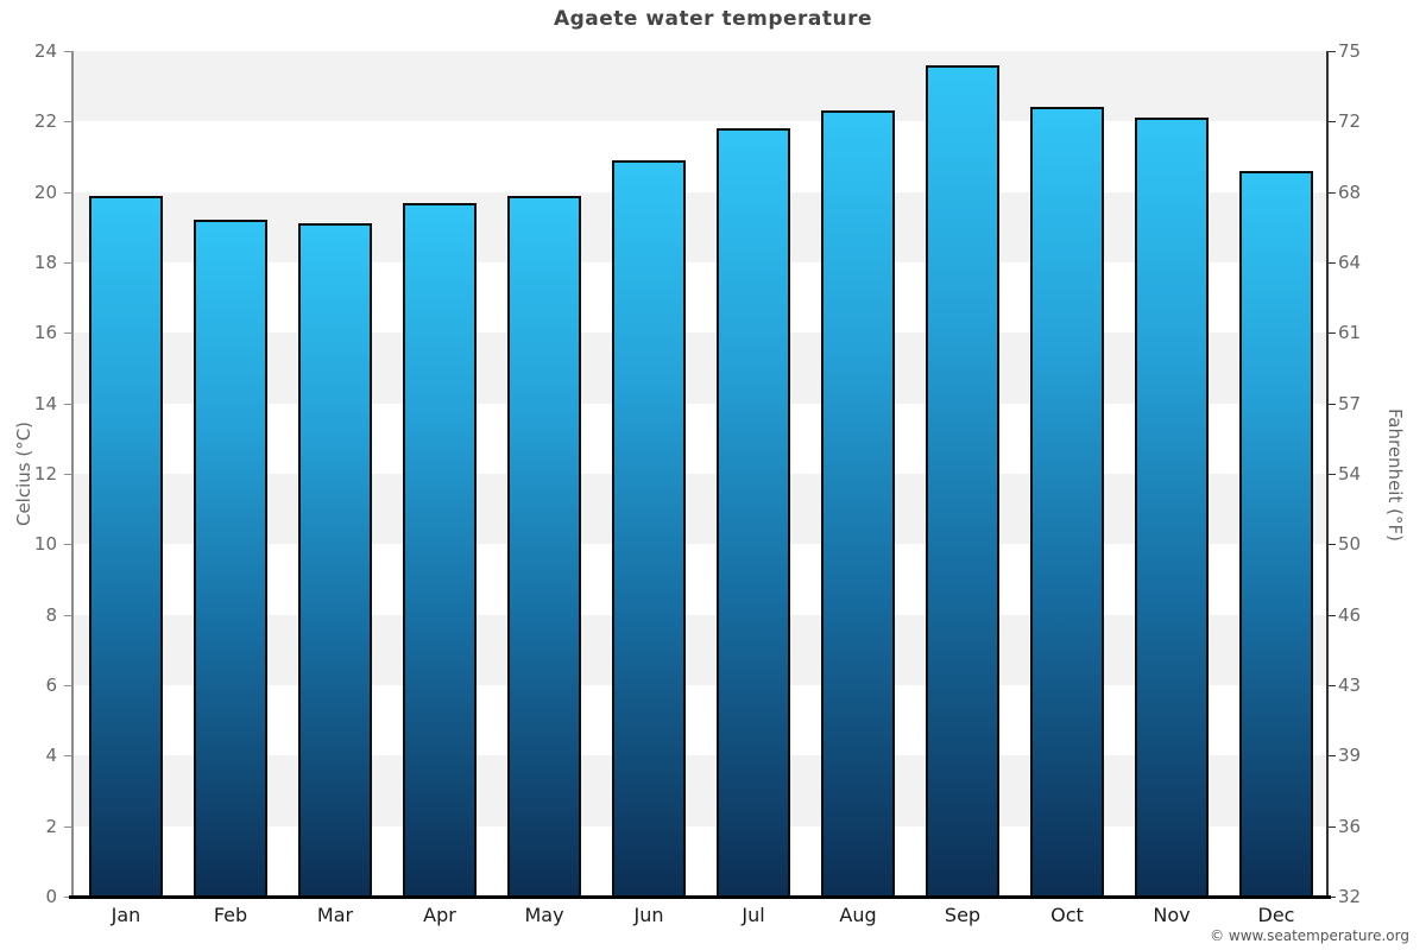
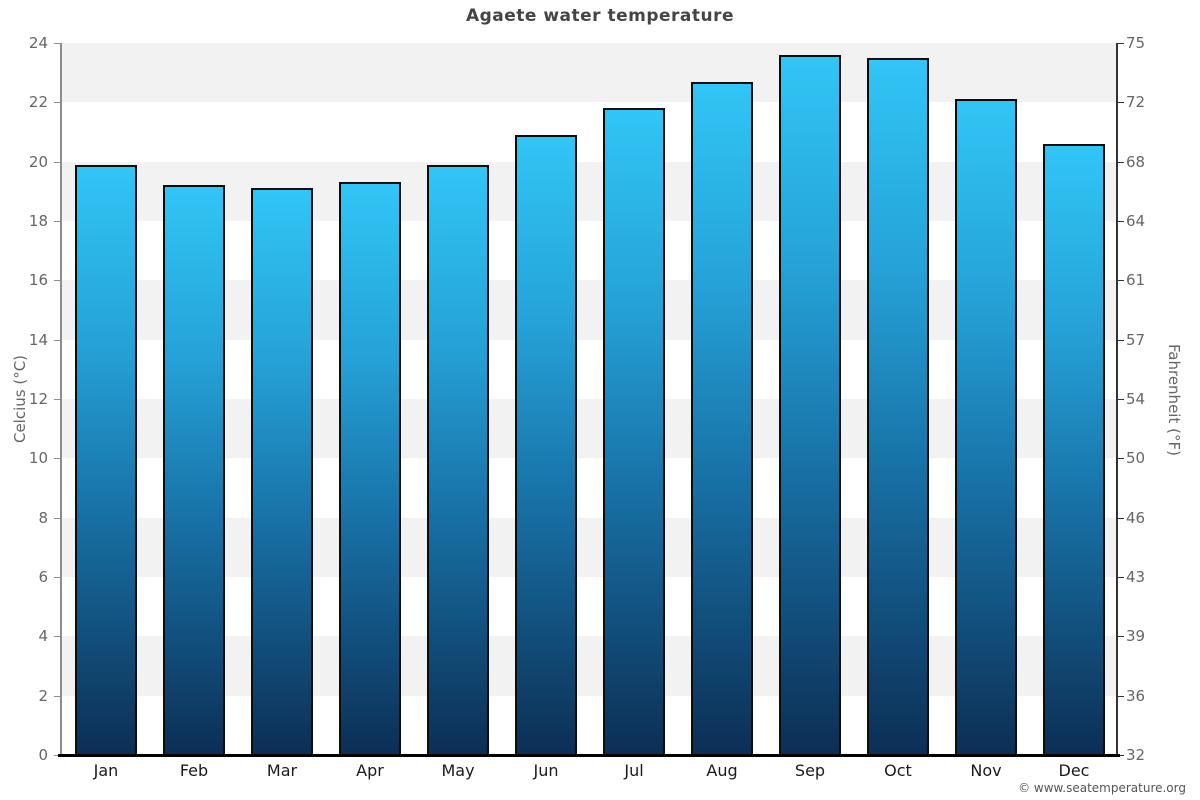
Apr: 19.7 -> 19.3
Aug: 22.3 -> 22.7
Oct: 22.4 -> 23.5
